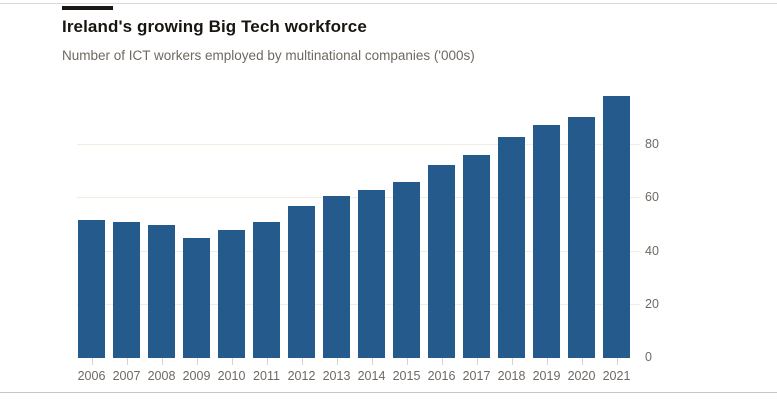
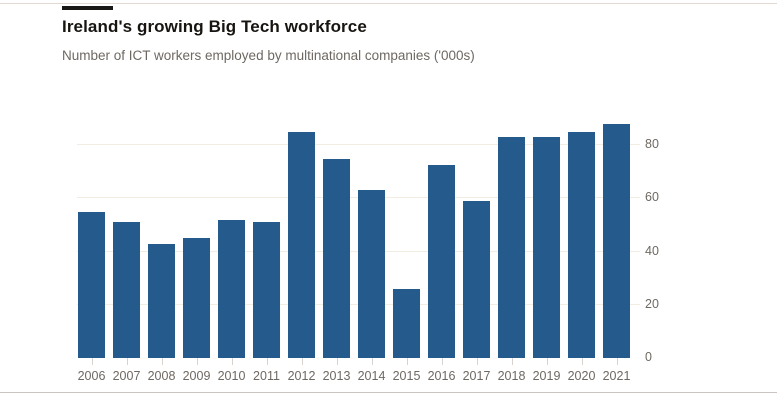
2006: 52 -> 55
2008: 50 -> 43
2010: 48 -> 52
2012: 57 -> 85
2013: 61 -> 75
2015: 66 -> 26
2017: 76 -> 59
2019: 88 -> 83
2020: 90 -> 85
2021: 98 -> 88
